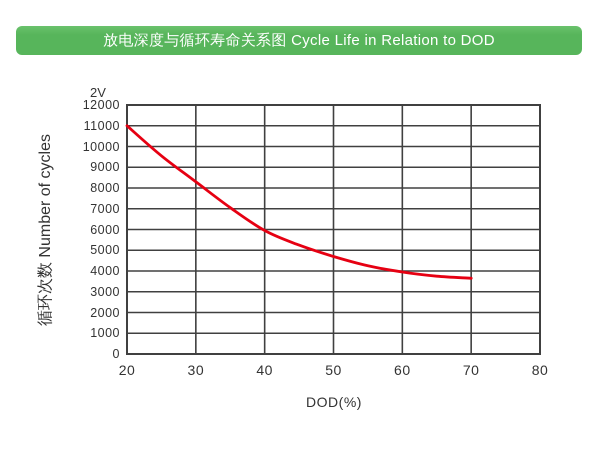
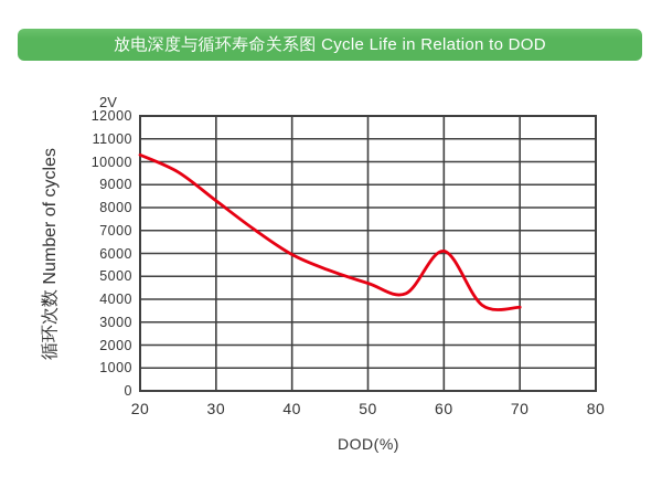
20: 11000 -> 10300
60: 4000 -> 6100
